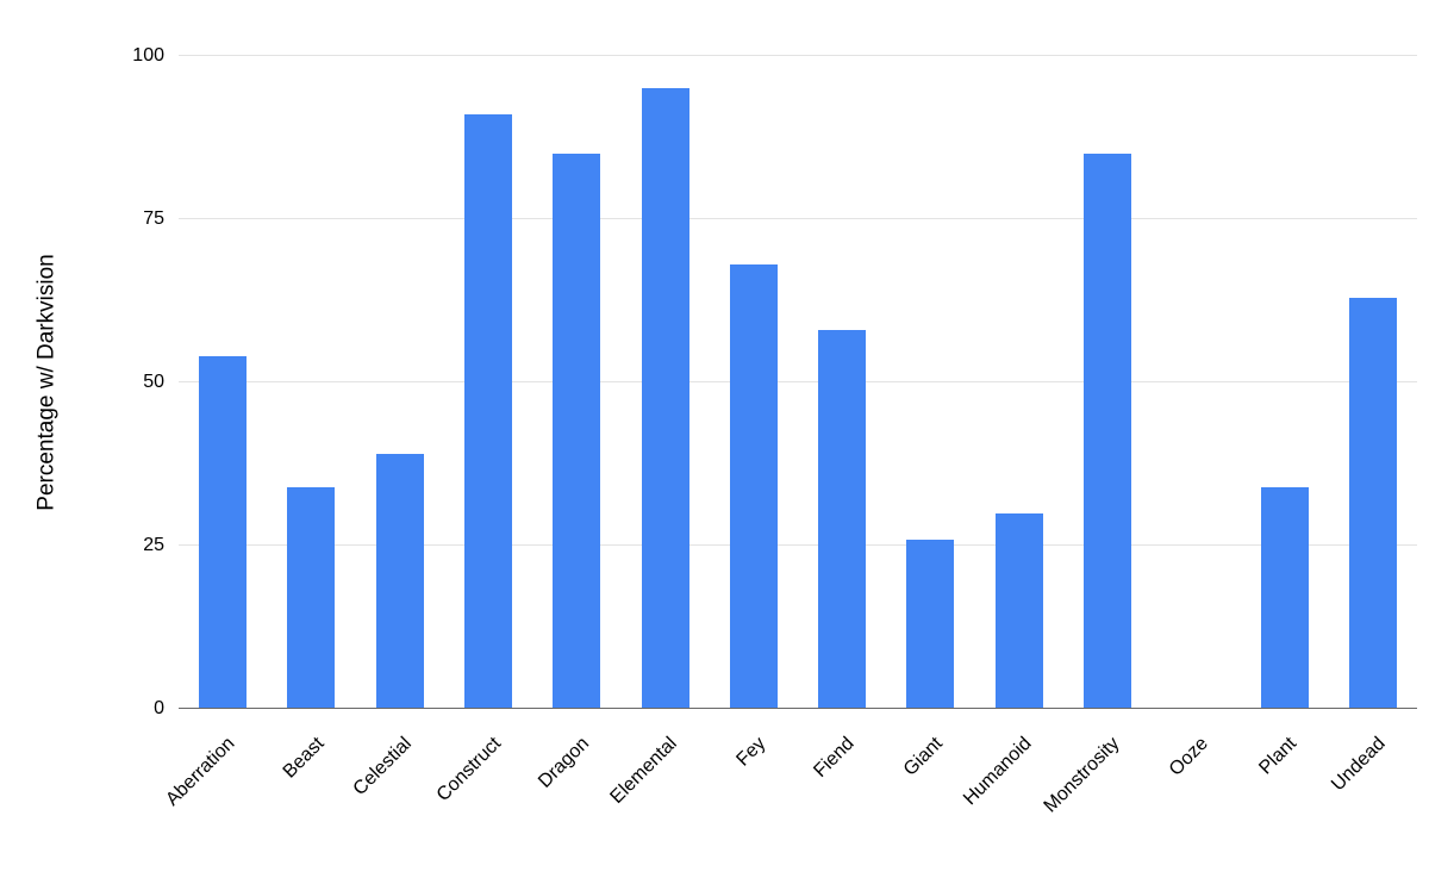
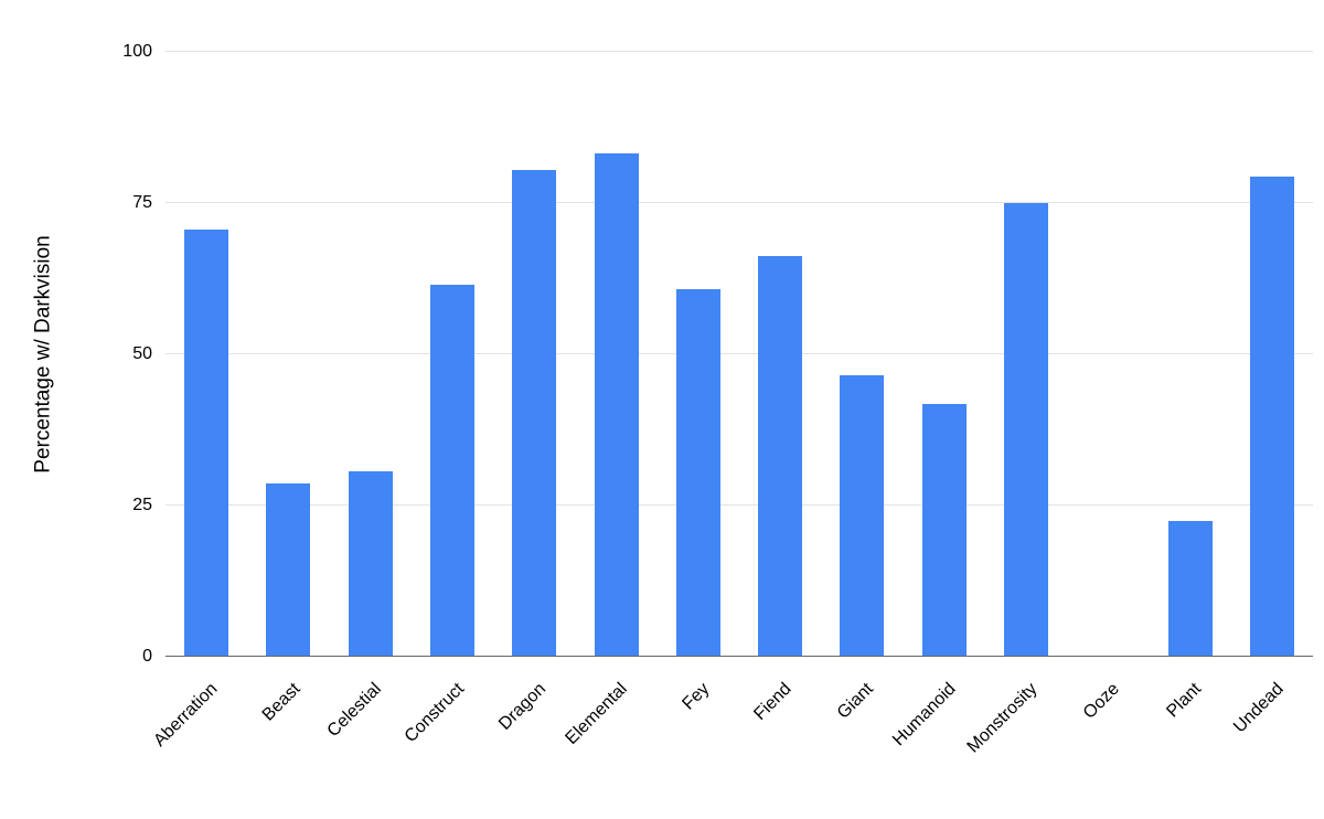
Aberration: 54 -> 71
Beast: 34 -> 29
Celestial: 39 -> 31
Construct: 91 -> 62
Dragon: 85 -> 80
Elemental: 95 -> 83
Fey: 68 -> 61
Fiend: 58 -> 66
Giant: 26 -> 46
Humanoid: 30 -> 42
Monstrosity: 85 -> 75
Plant: 34 -> 22
Undead: 63 -> 79
